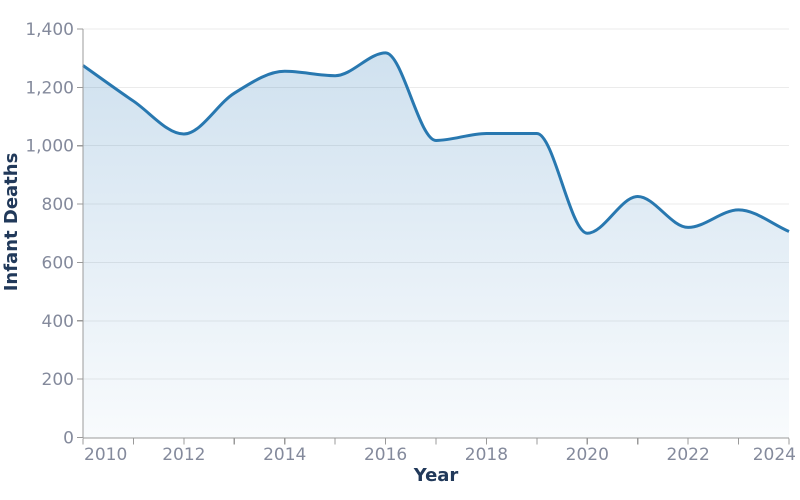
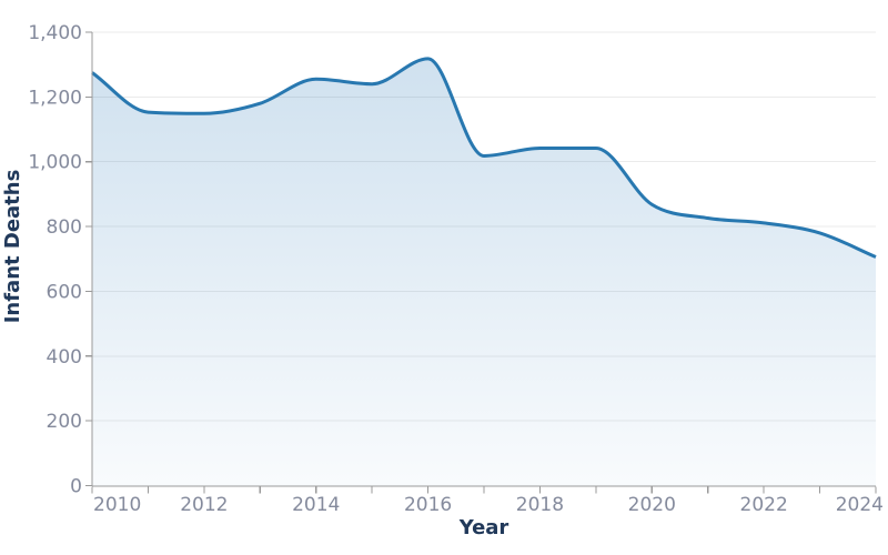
2012: 1040 -> 1150
2020: 700 -> 870
2022: 720 -> 810
